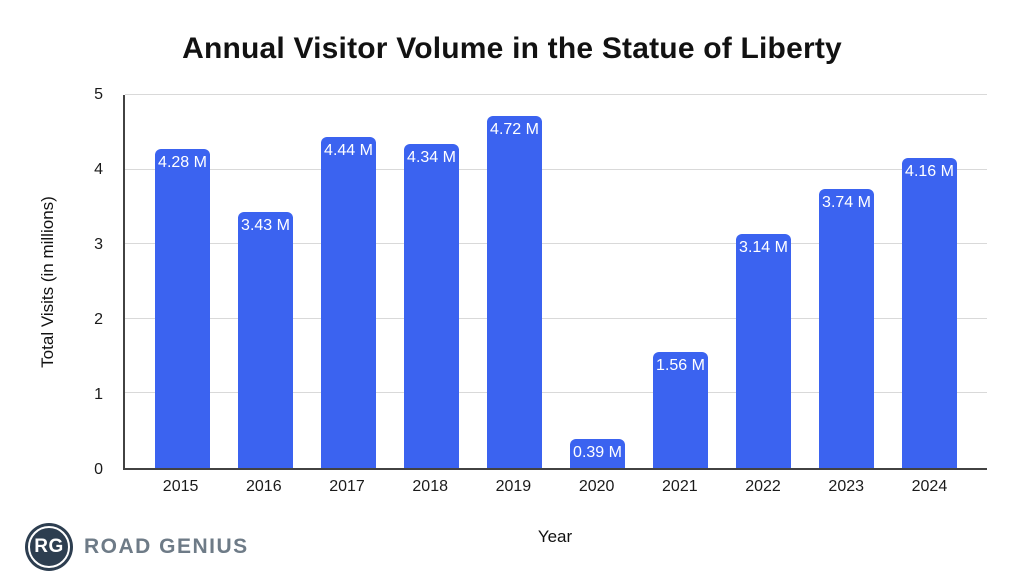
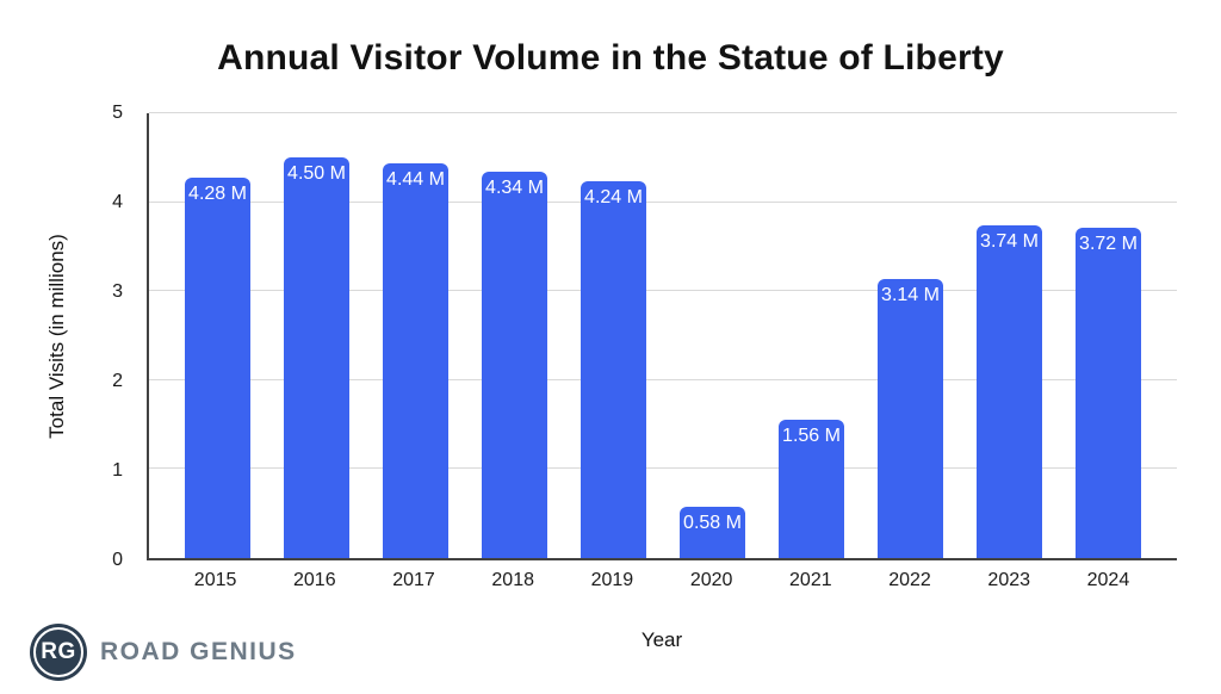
2016: 3.43 -> 4.50
2019: 4.72 -> 4.24
2020: 0.39 -> 0.58
2024: 4.16 -> 3.72
